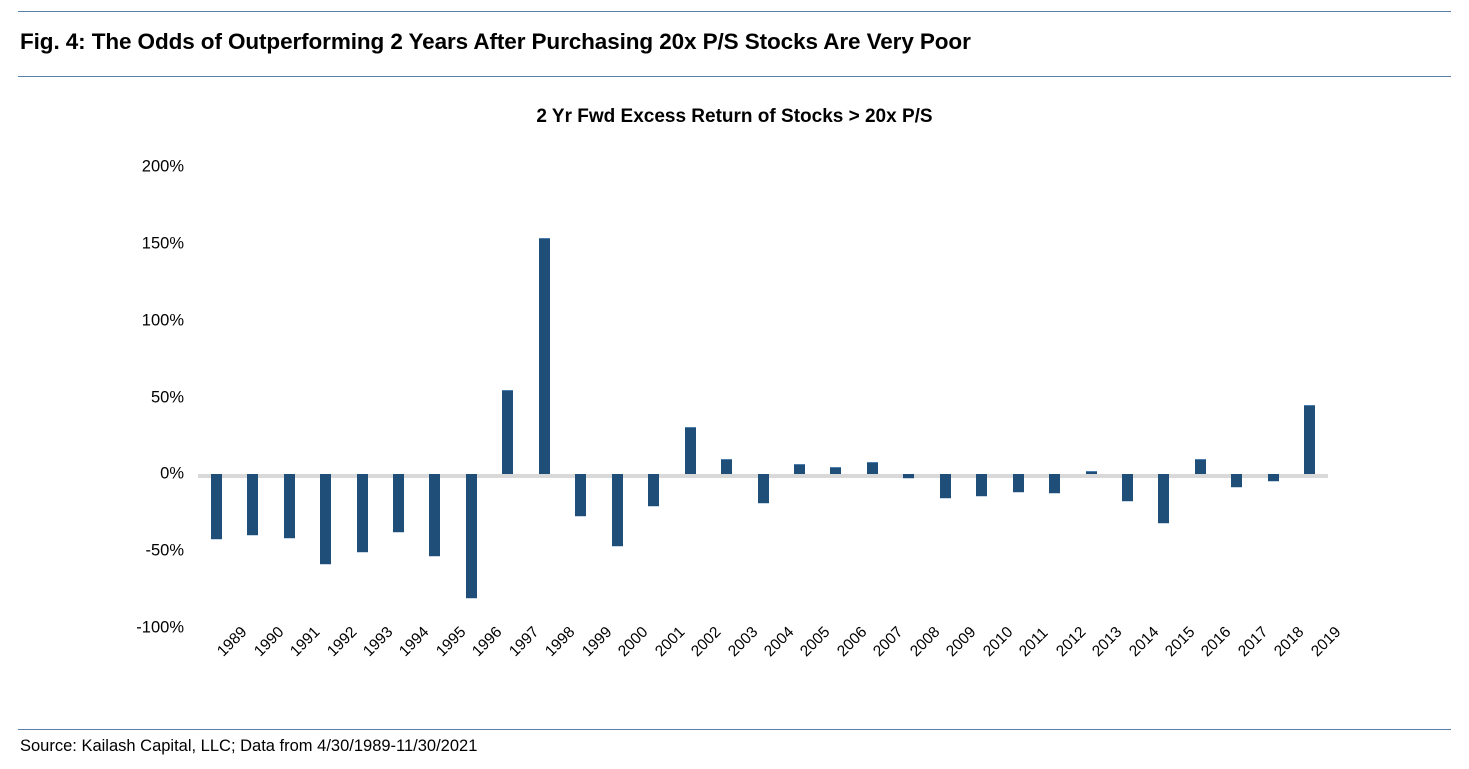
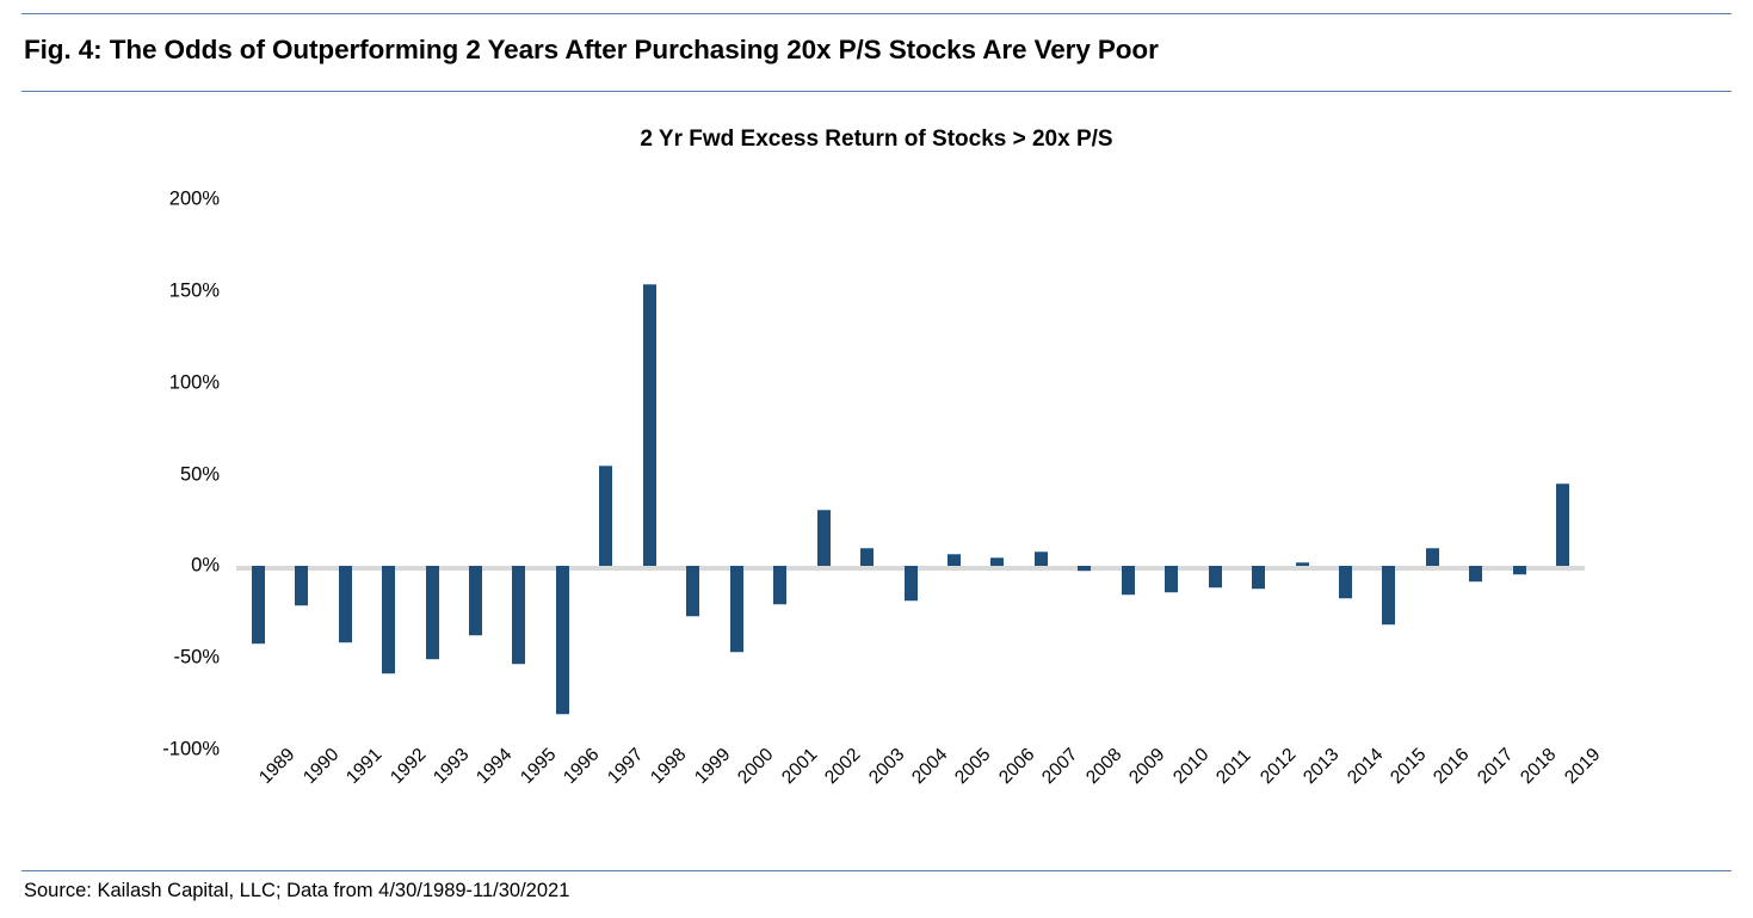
1990: -40% -> -22%
